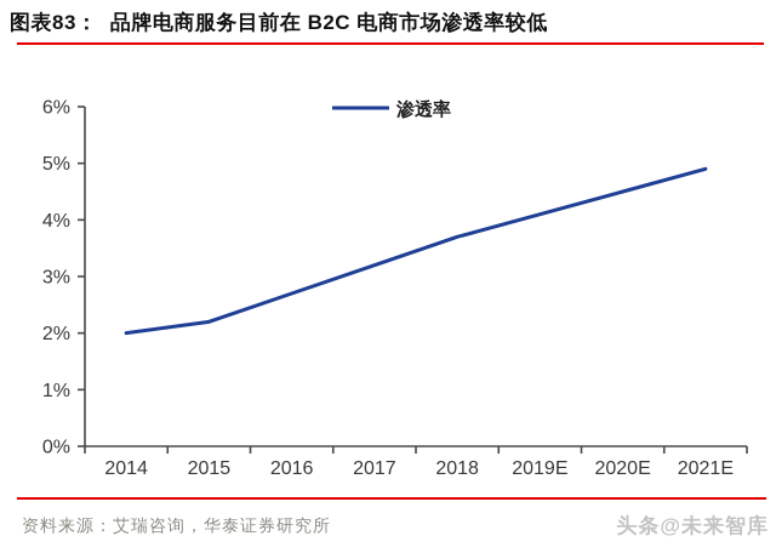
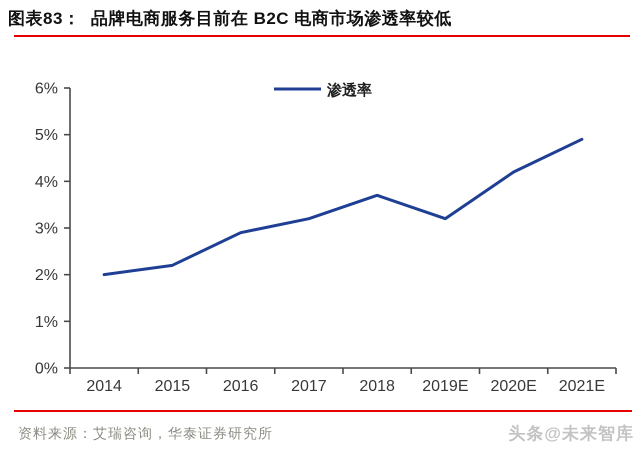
2016: 2.7% -> 2.9%
2019E: 4.1% -> 3.2%
2020E: 4.5% -> 4.2%
